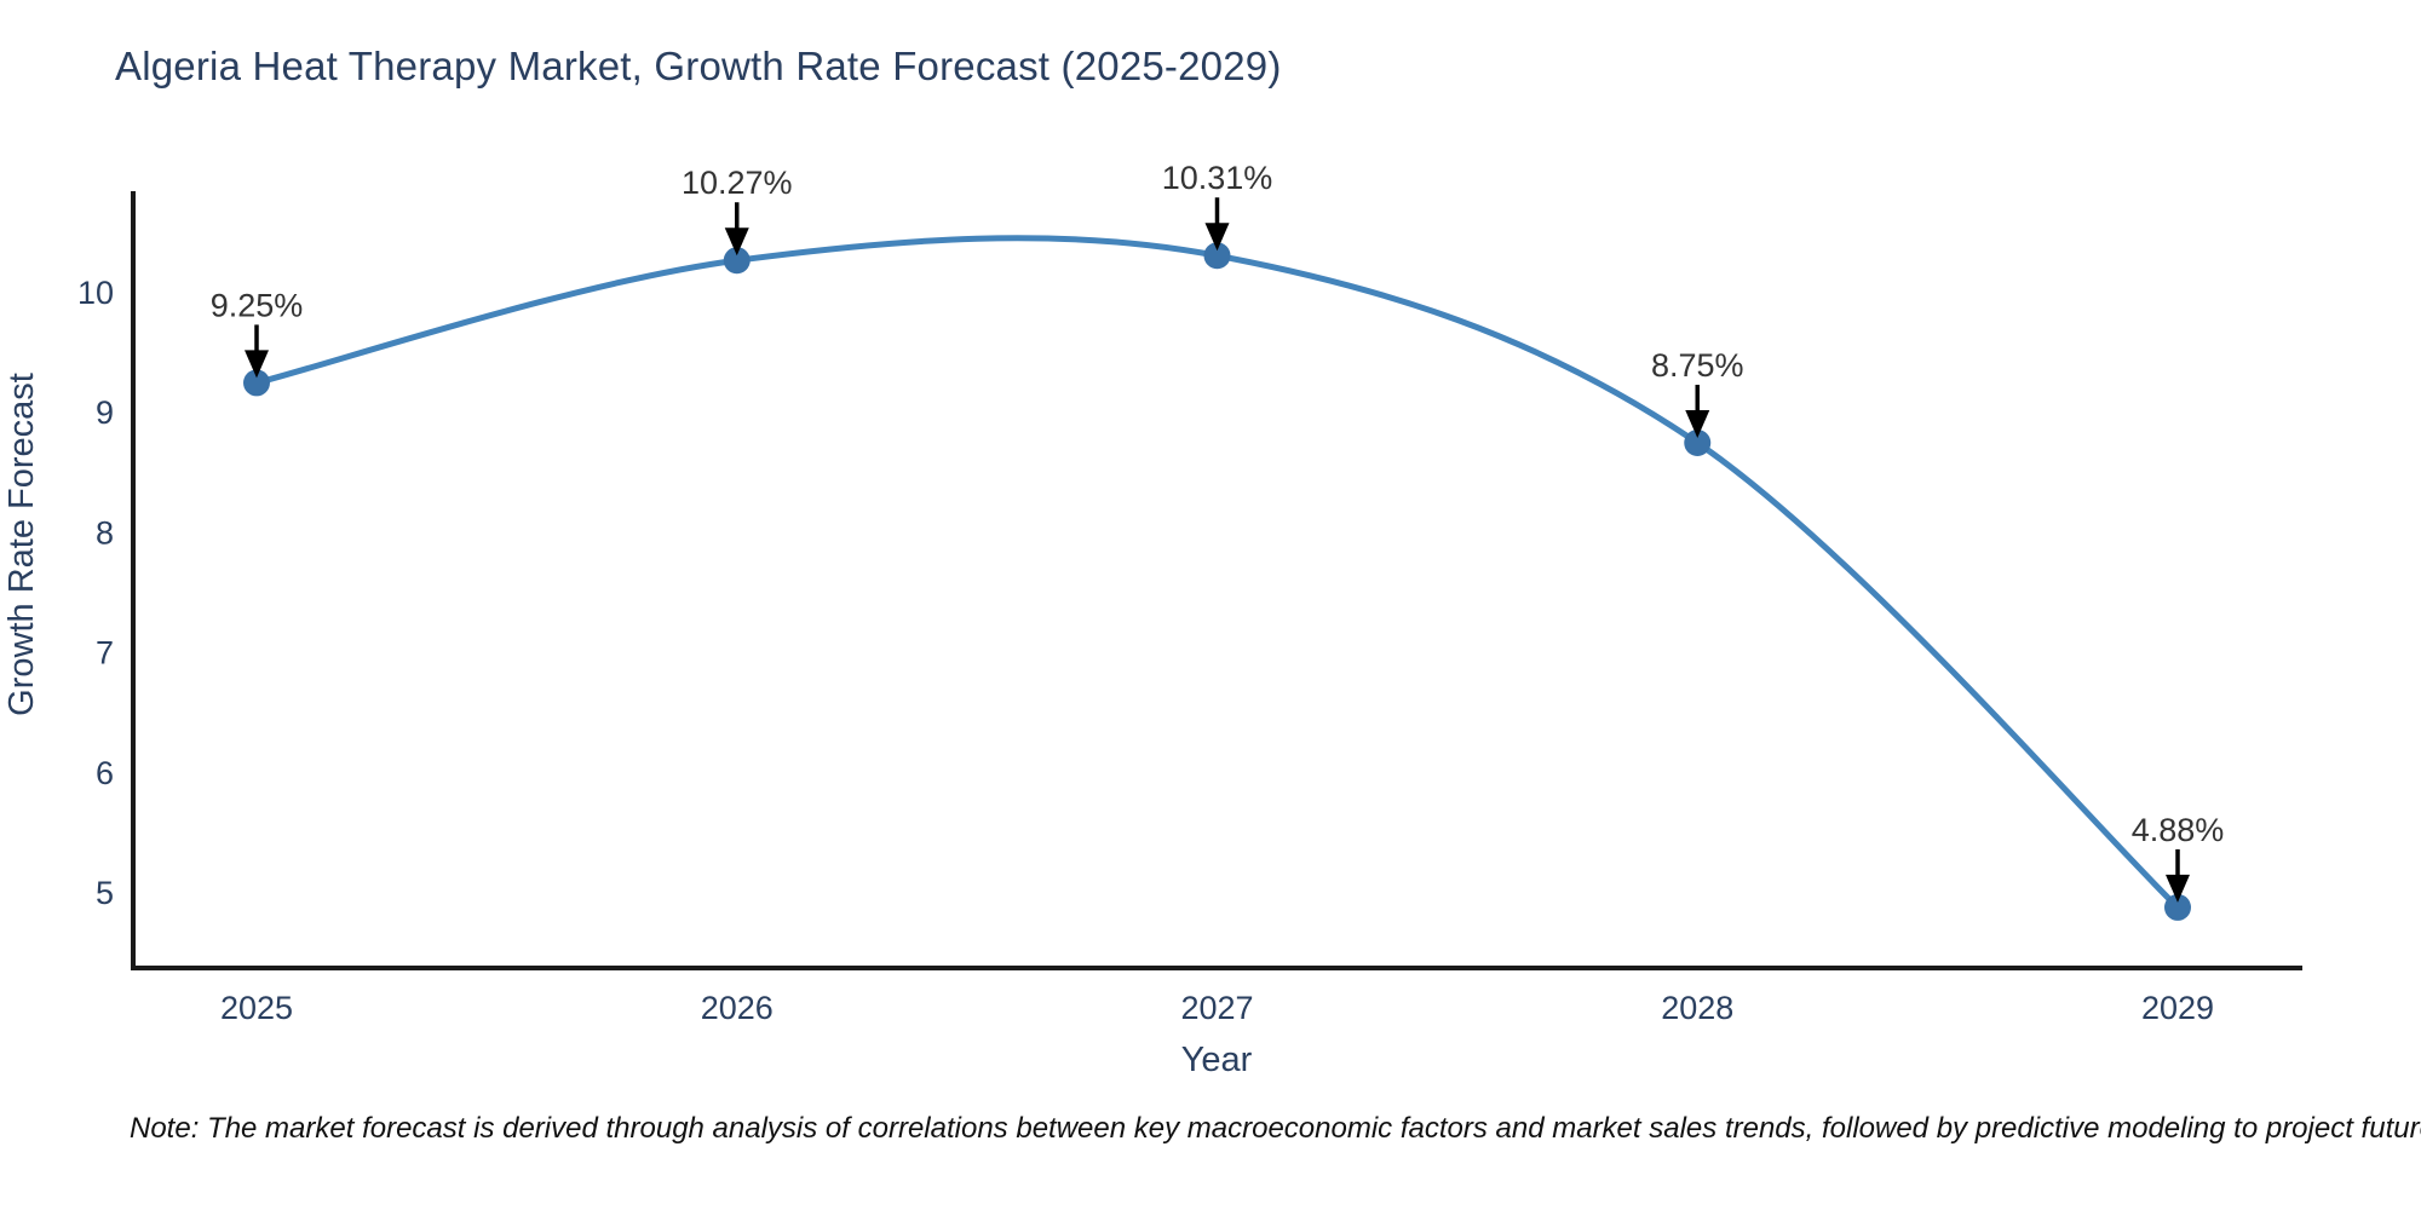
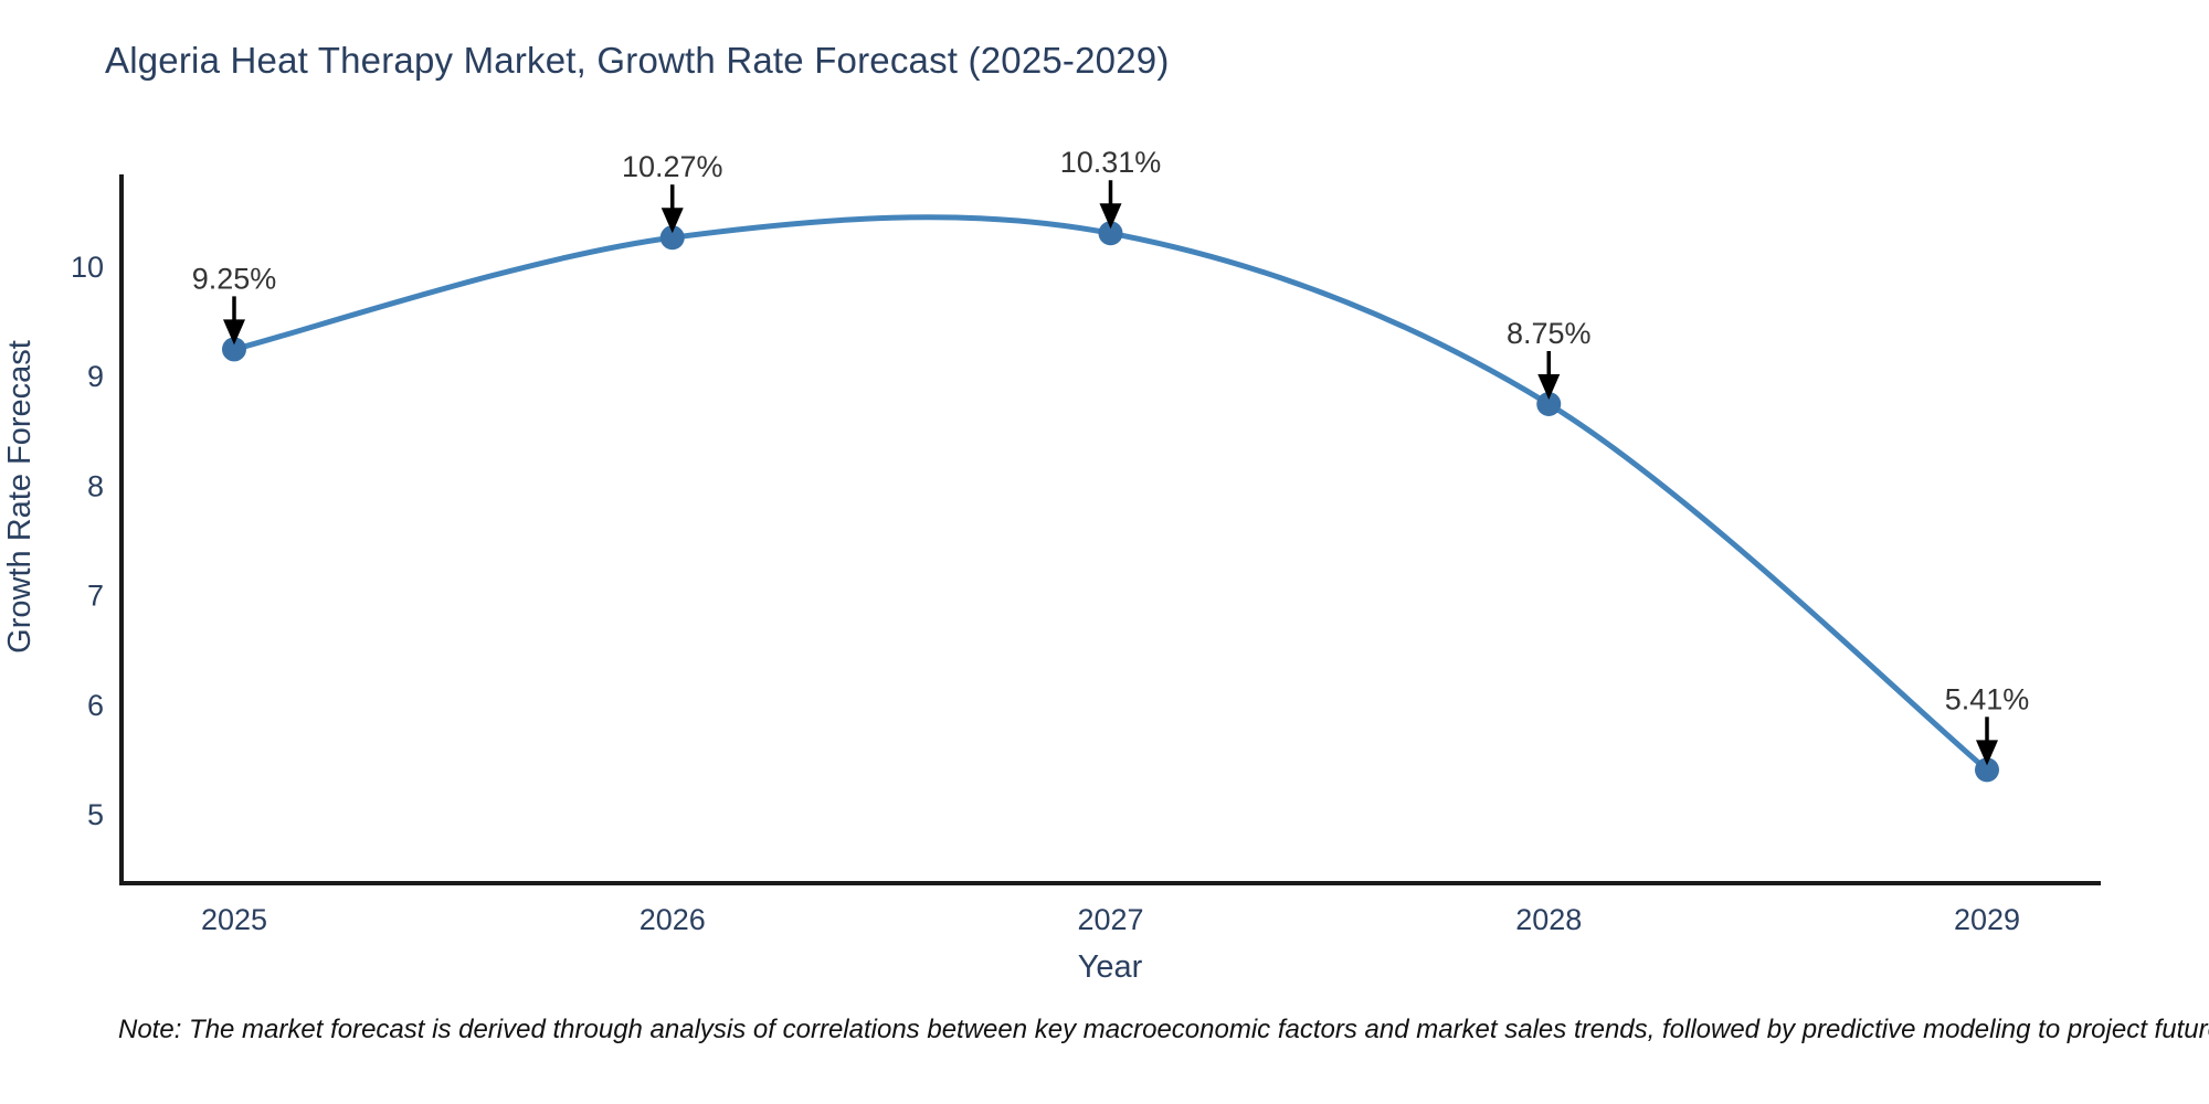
2029: 4.88% -> 5.41%
